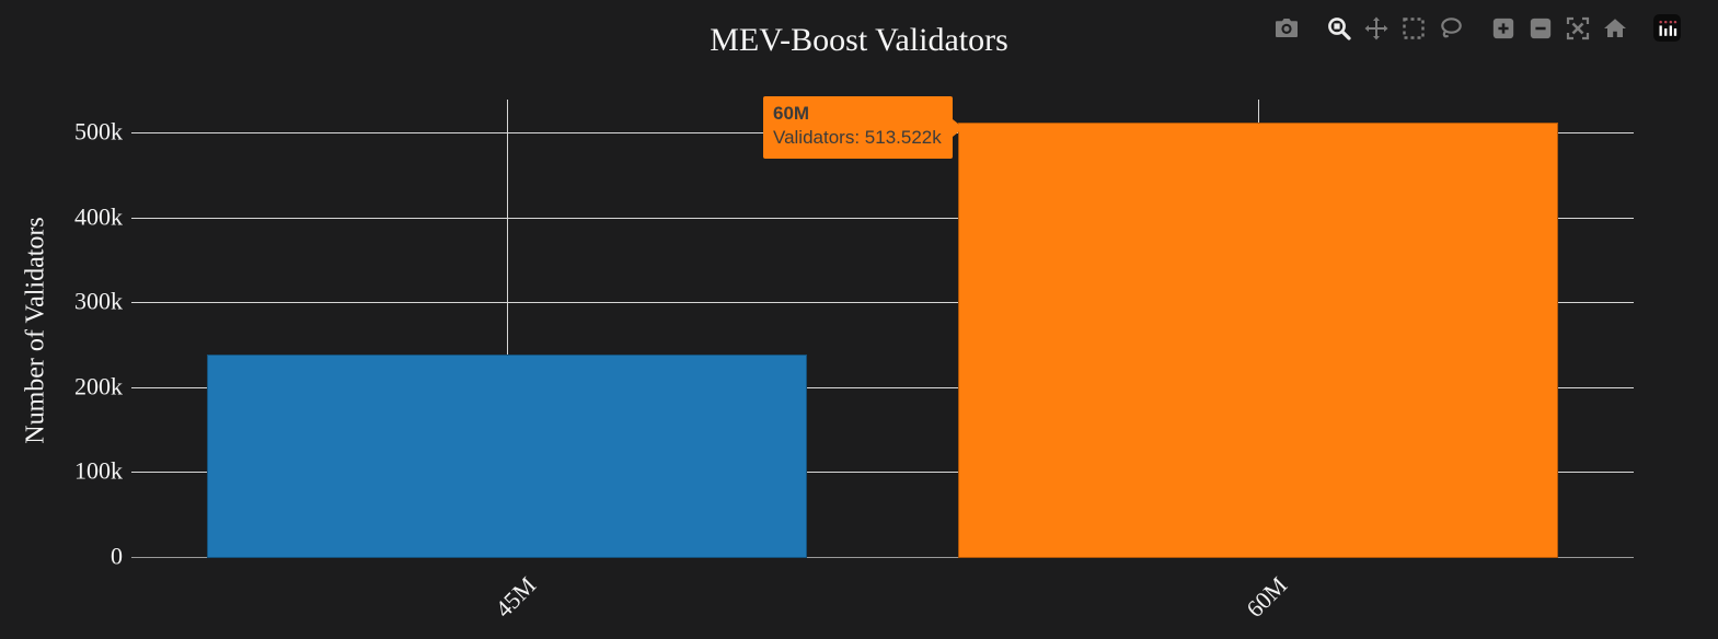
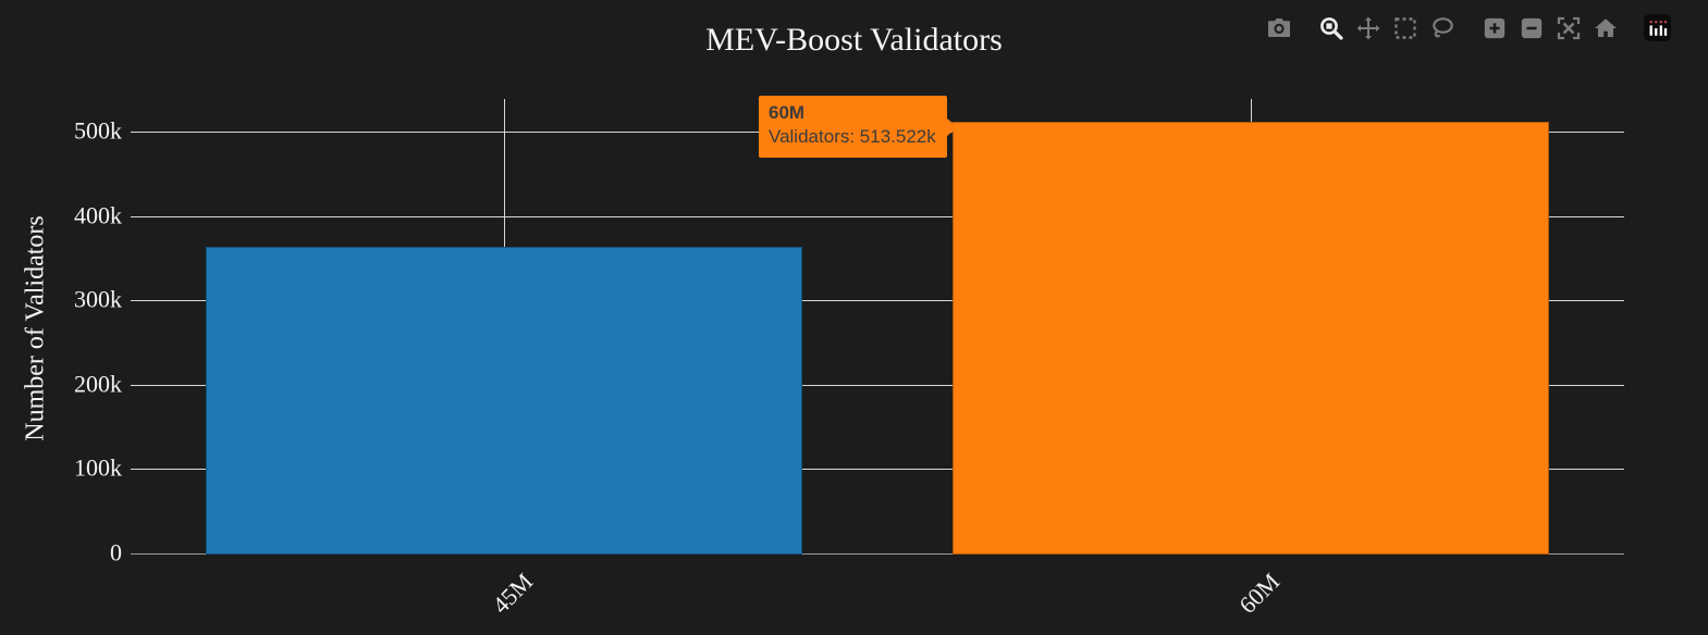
45M: 240k -> 360k
